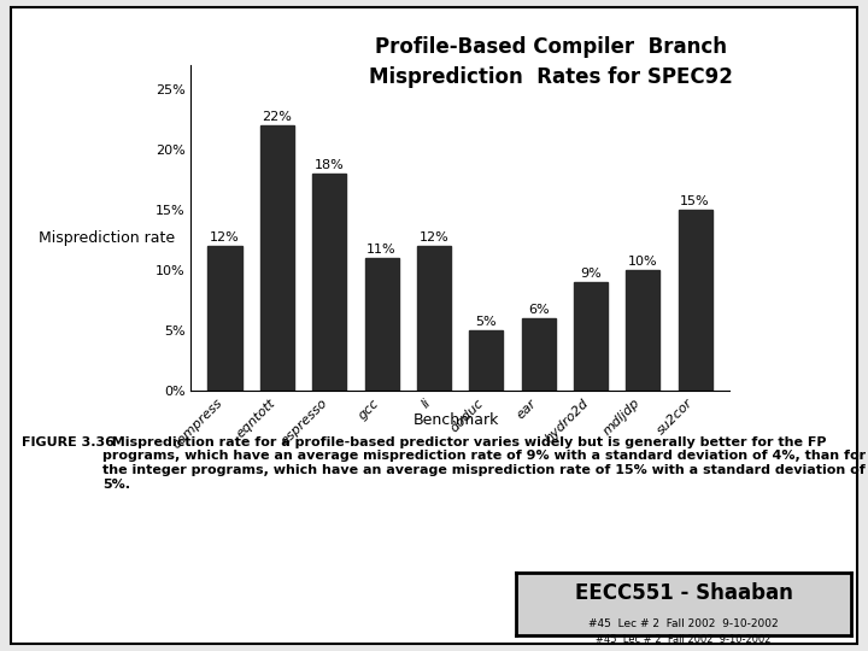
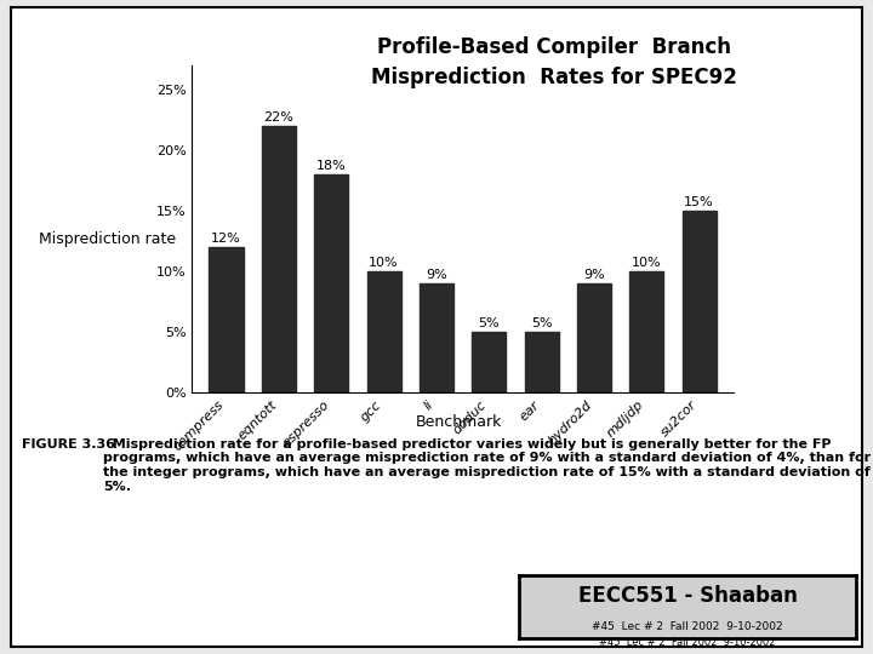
gcc: 11% -> 10%
li: 12% -> 9%
ear: 6% -> 5%
